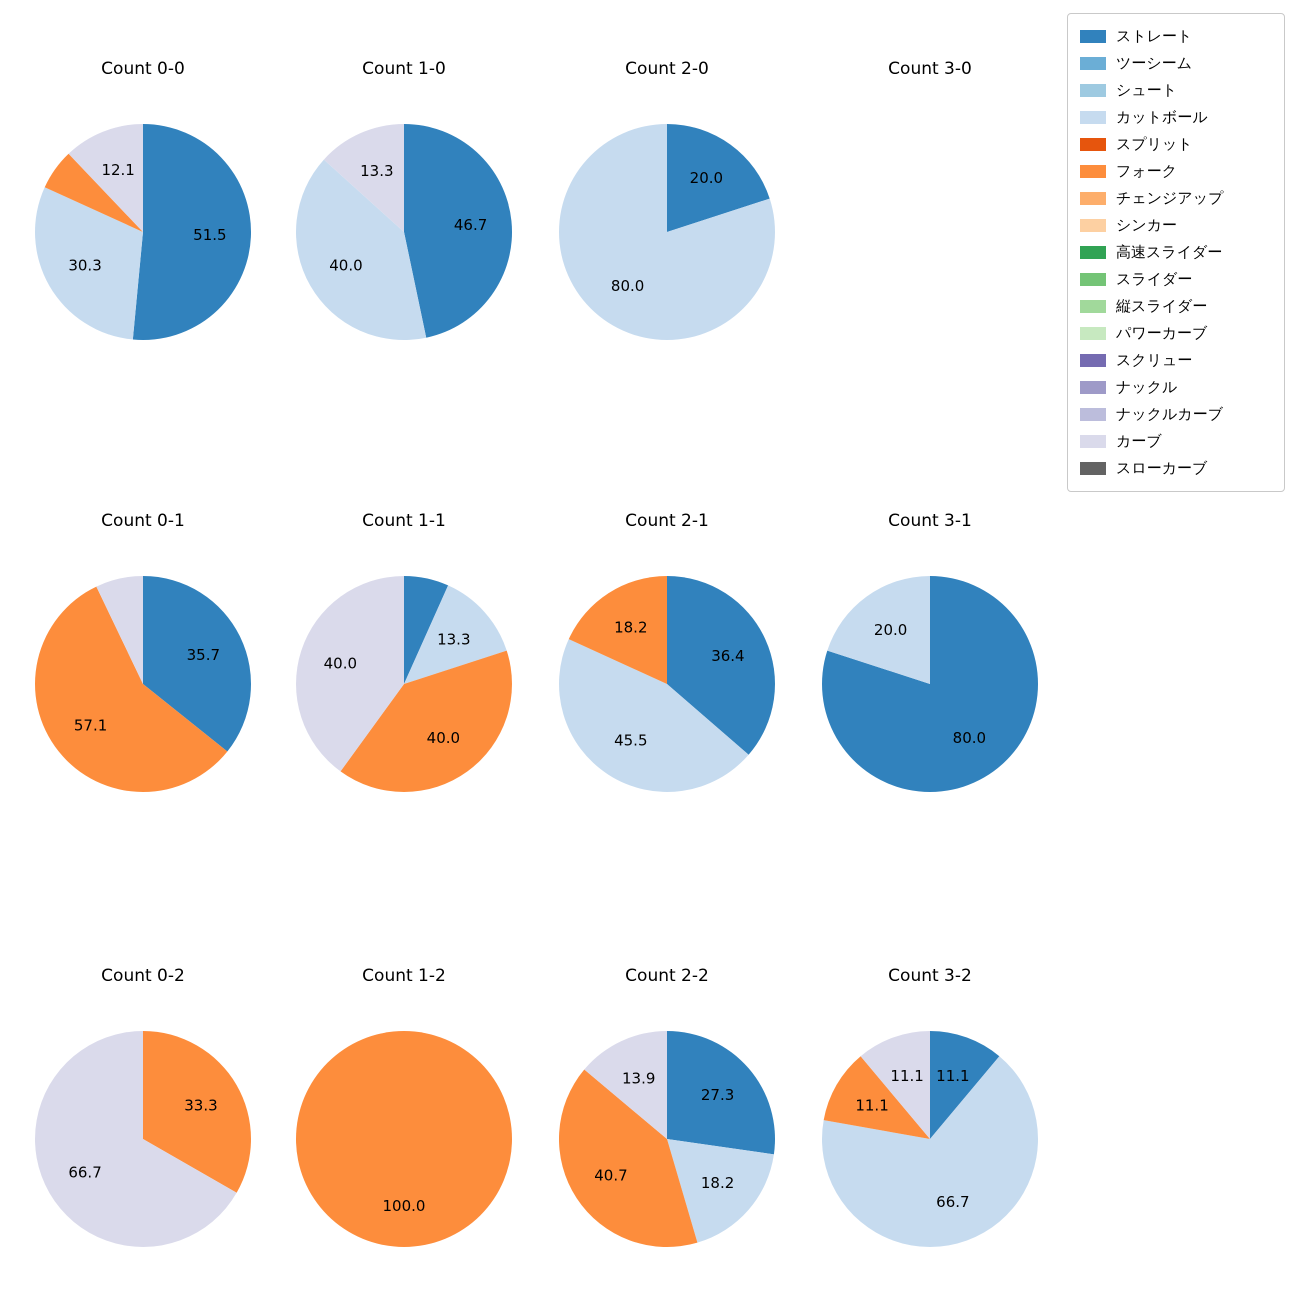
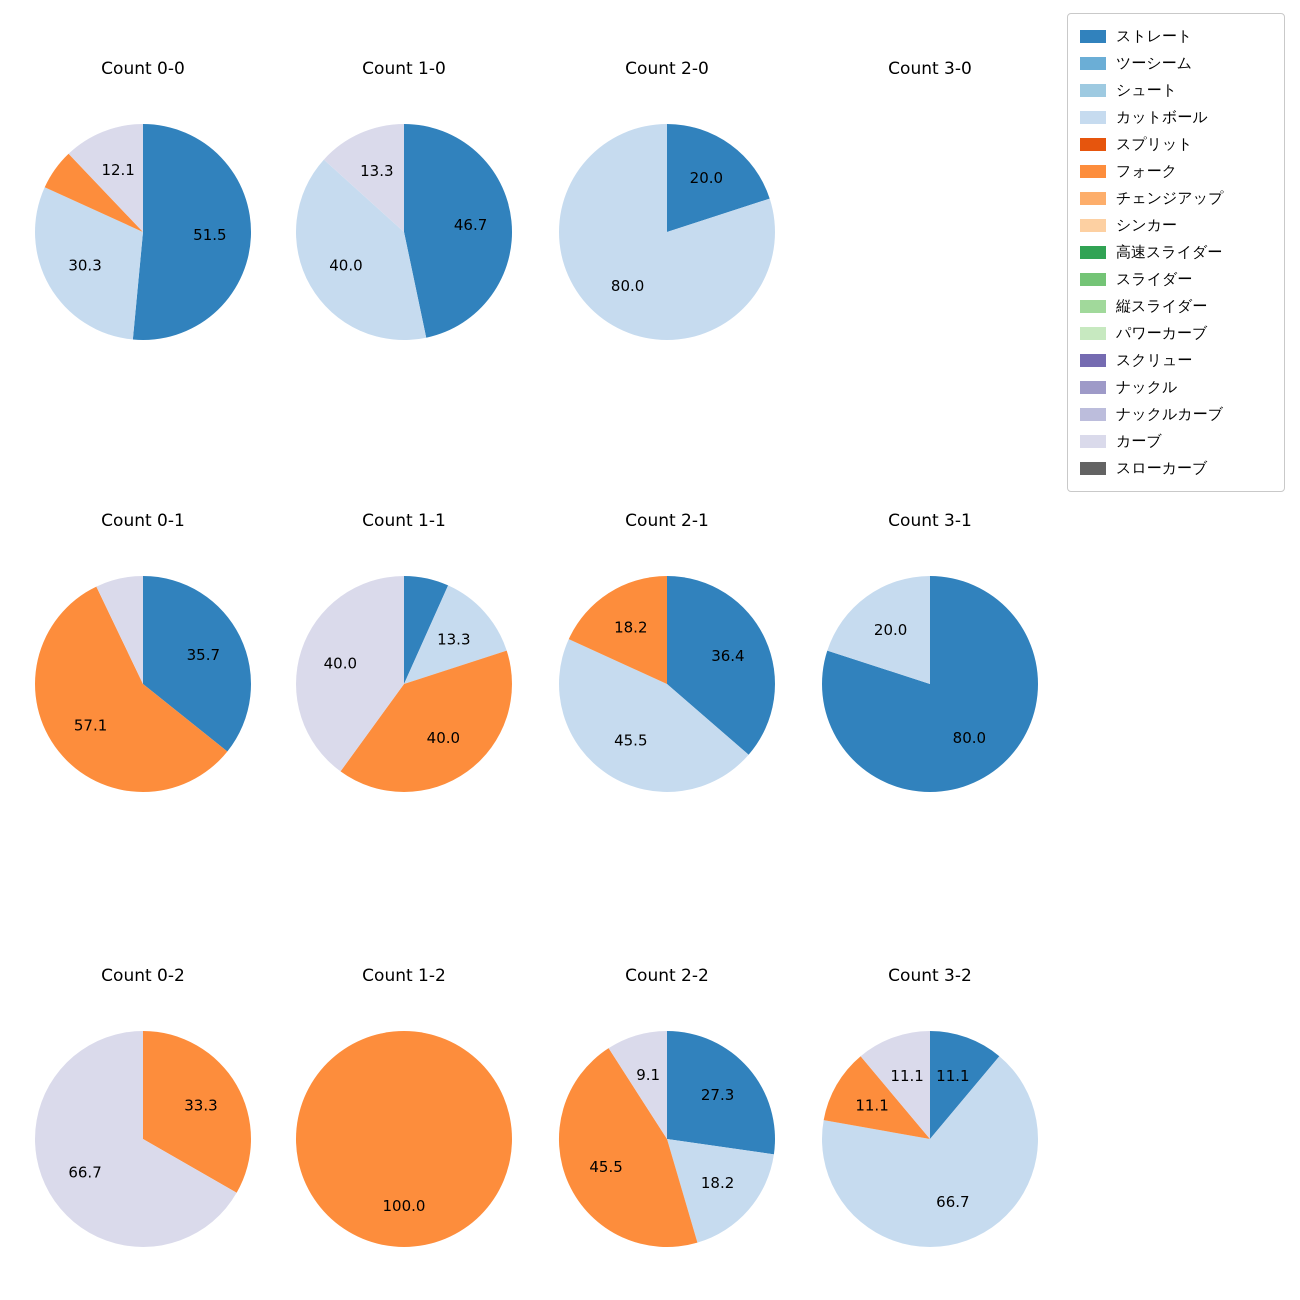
Count 2-2/フォーク: 40.7 -> 45.5
Count 2-2/カーブ: 13.9 -> 9.1
